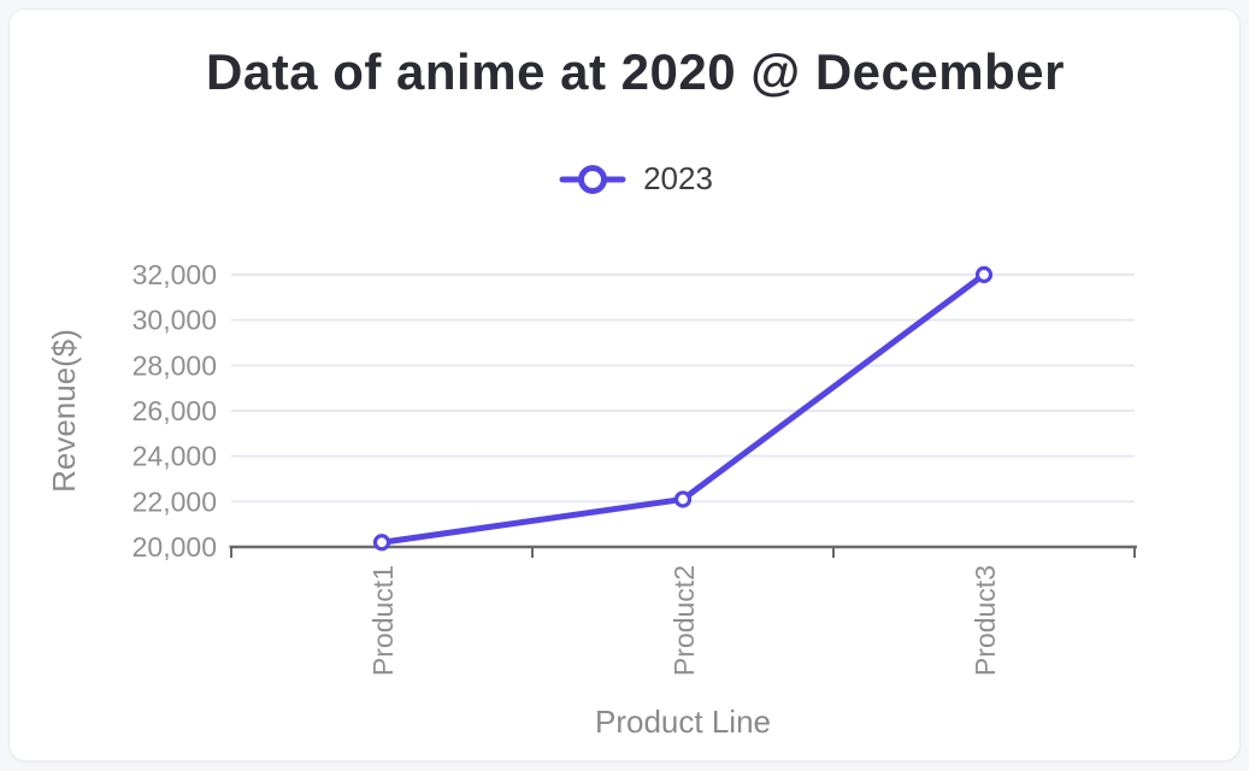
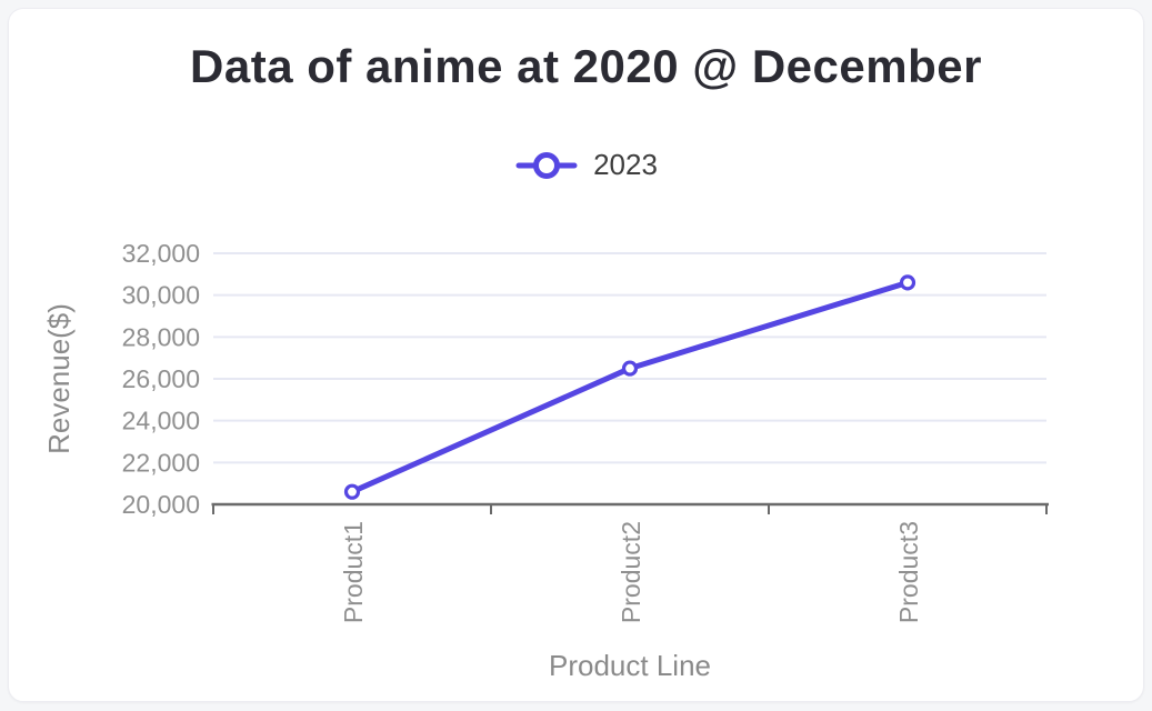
Product1: 20200 -> 20600
Product2: 22100 -> 26500
Product3: 32000 -> 30600
